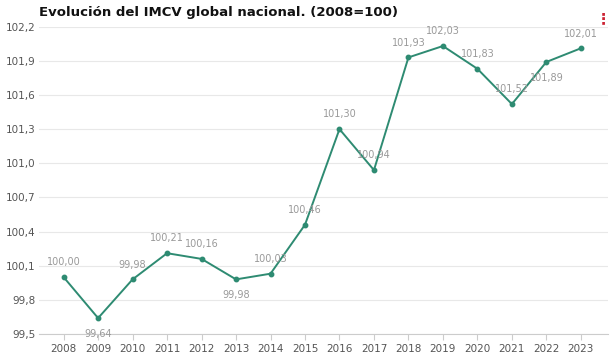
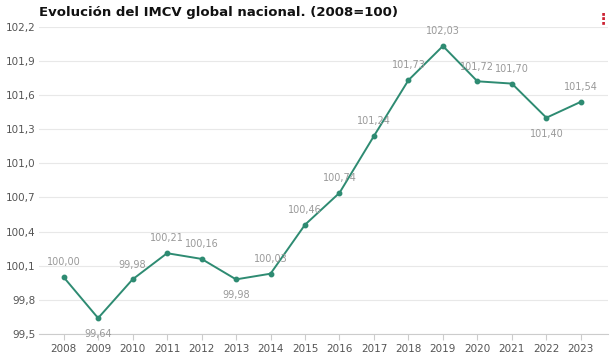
2016: 101,30 -> 100,74
2017: 100,94 -> 101,24
2018: 101,93 -> 101,73
2020: 101,83 -> 101,72
2021: 101,52 -> 101,70
2022: 101,89 -> 101,40
2023: 102,01 -> 101,54
